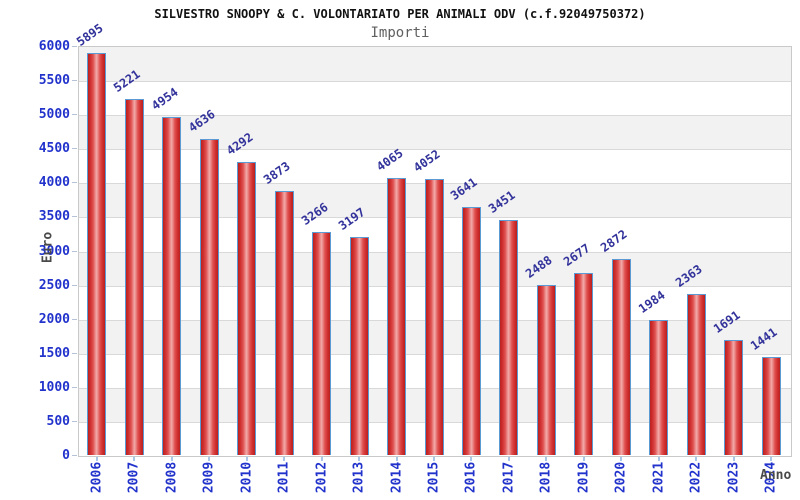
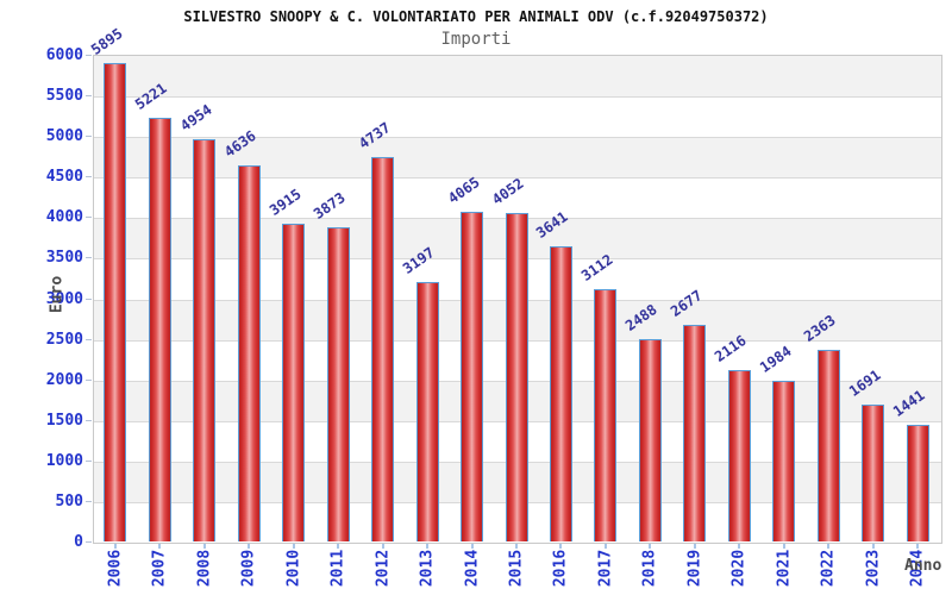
2010: 4292 -> 3915
2012: 3266 -> 4737
2017: 3451 -> 3112
2020: 2872 -> 2116
